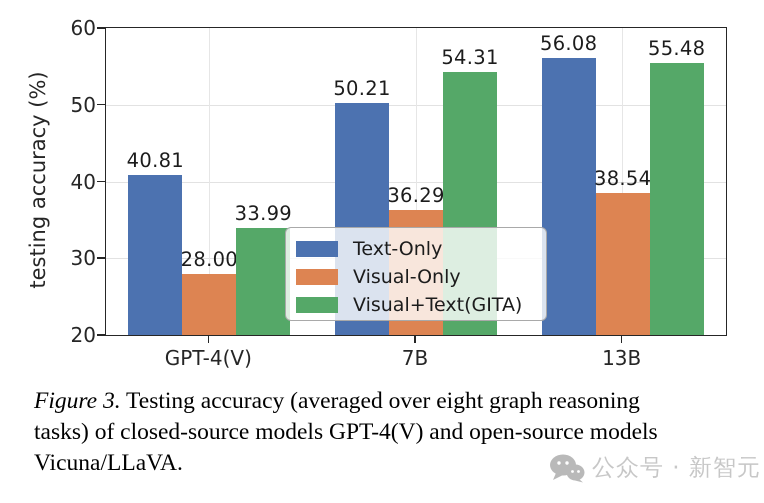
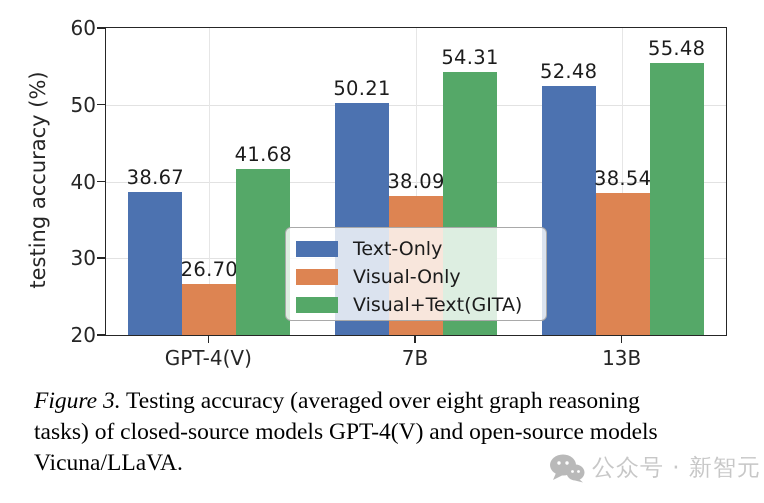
Text-Only/GPT-4(V): 40.81 -> 38.67
Visual-Only/GPT-4(V): 28.00 -> 26.70
Visual+Text(GITA)/GPT-4(V): 33.99 -> 41.68
Visual-Only/7B: 36.29 -> 38.09
Text-Only/13B: 56.08 -> 52.48
